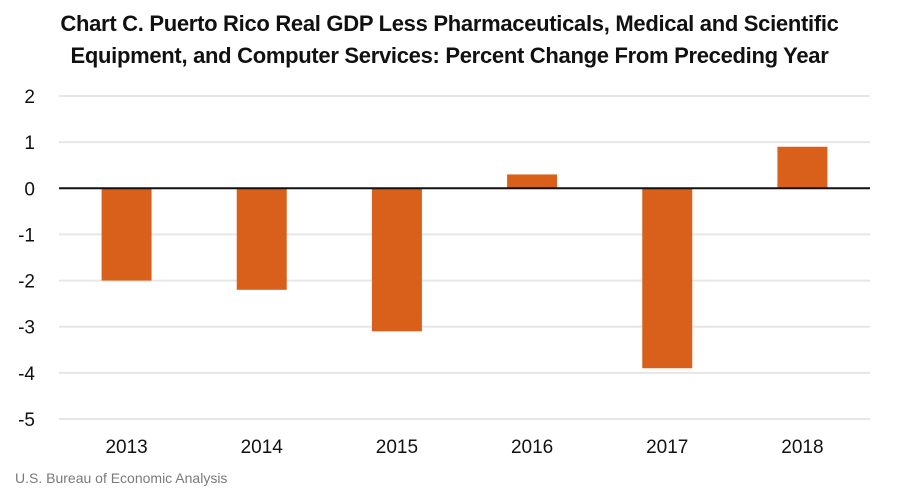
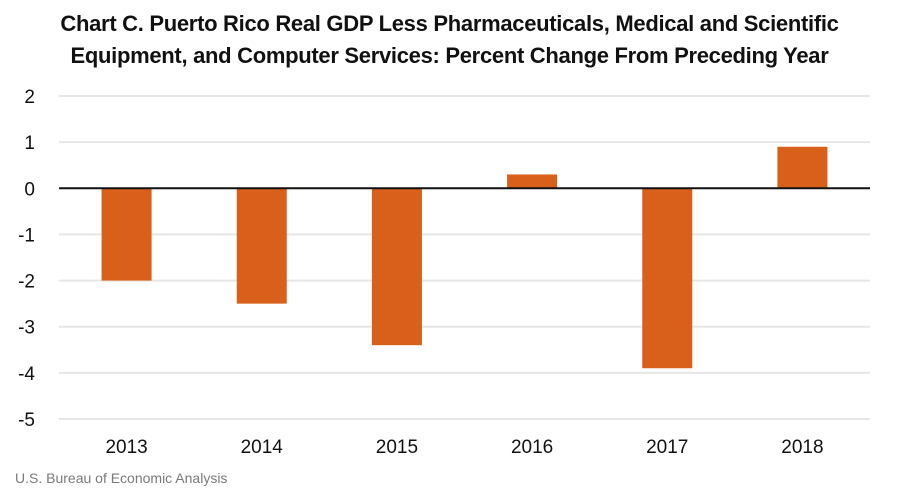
2014: -2.2 -> -2.5
2015: -3.1 -> -3.4
